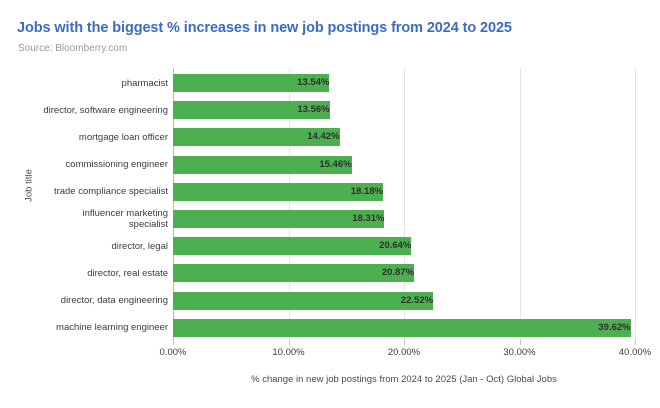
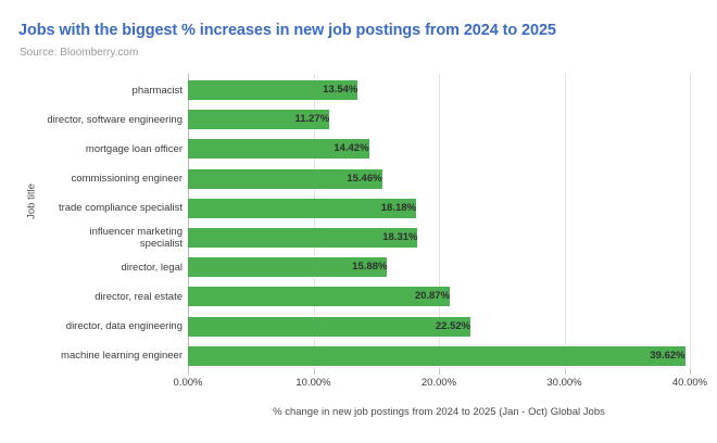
director, software engineering: 13.56% -> 11.27%
director, legal: 20.64% -> 15.88%
